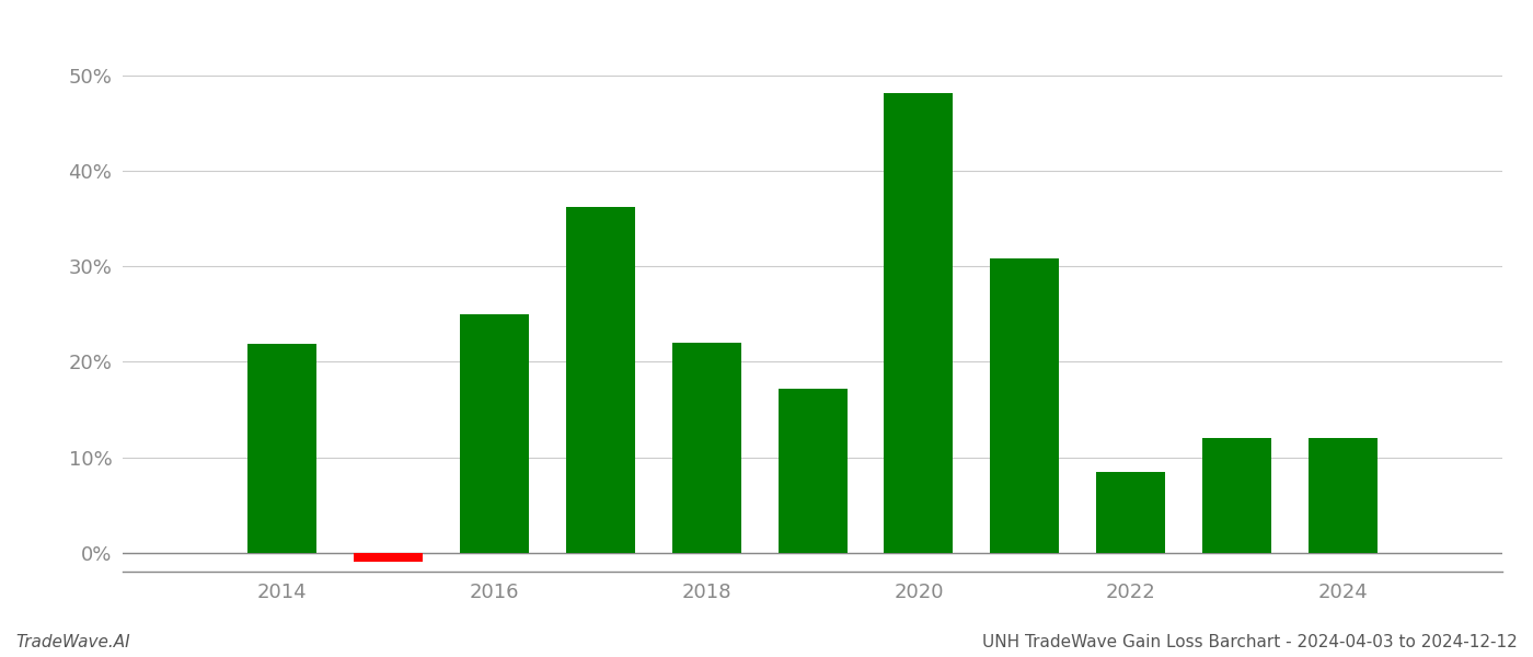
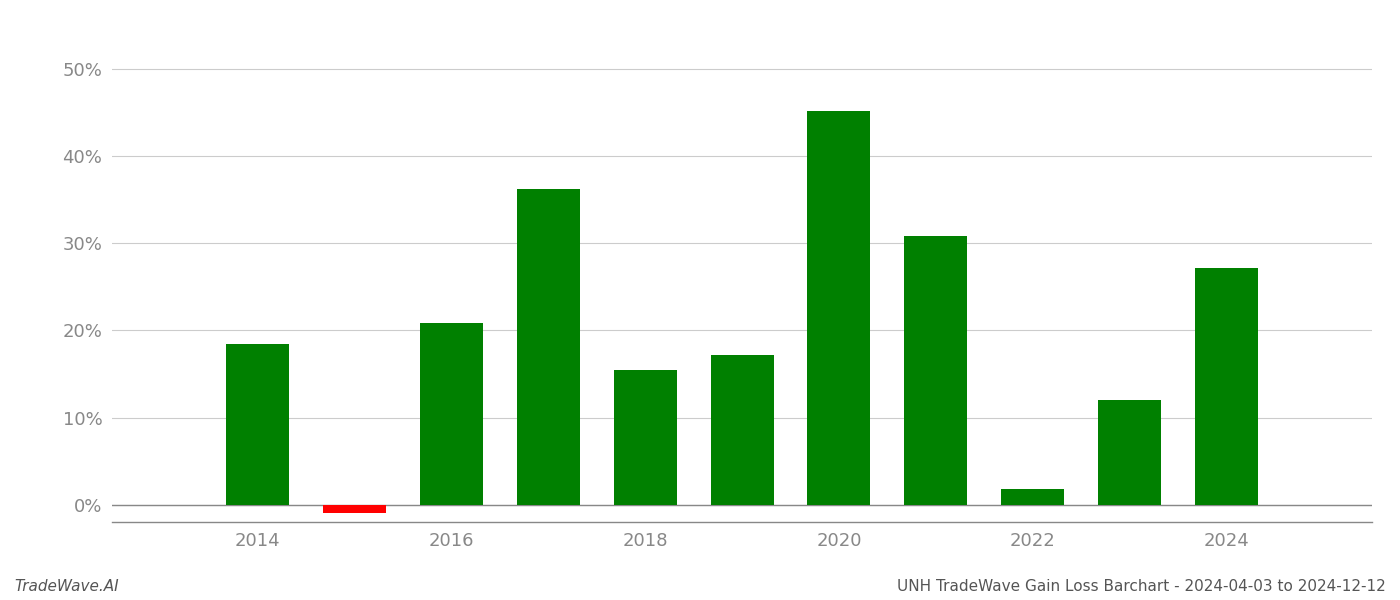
2014: 21.9% -> 18.4%
2016: 25.0% -> 20.8%
2018: 22.0% -> 15.4%
2020: 48.2% -> 45.2%
2022: 8.5% -> 1.8%
2024: 12.0% -> 27.2%
